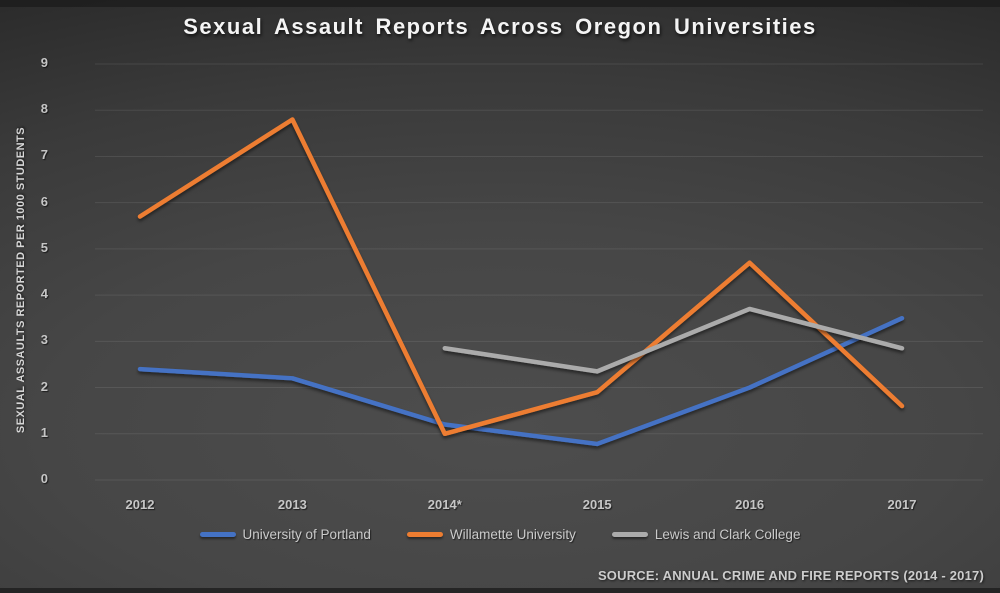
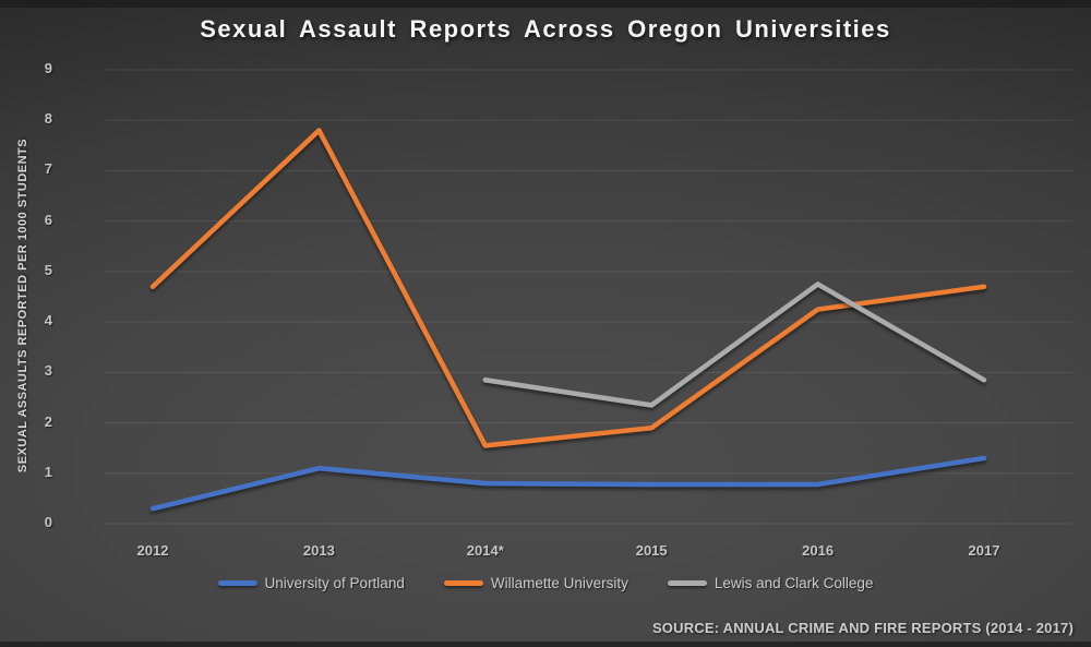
University of Portland/2012: 2.4 -> 0.3
Willamette University/2012: 5.7 -> 4.7
University of Portland/2013: 2.2 -> 1.1
University of Portland/2014*: 1.2 -> 0.8
Willamette University/2014*: 1.0 -> 1.6
University of Portland/2016: 2.0 -> 0.8
Willamette University/2016: 4.7 -> 4.2
Lewis and Clark College/2016: 3.7 -> 4.8
University of Portland/2017: 3.5 -> 1.3
Willamette University/2017: 1.6 -> 4.7
